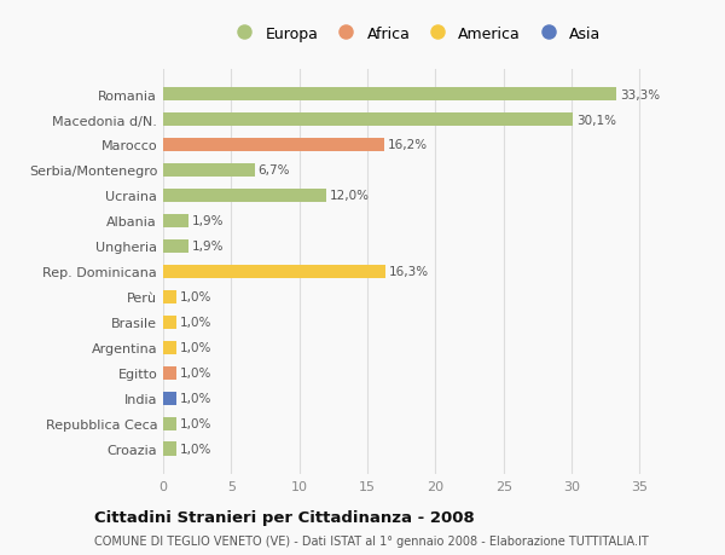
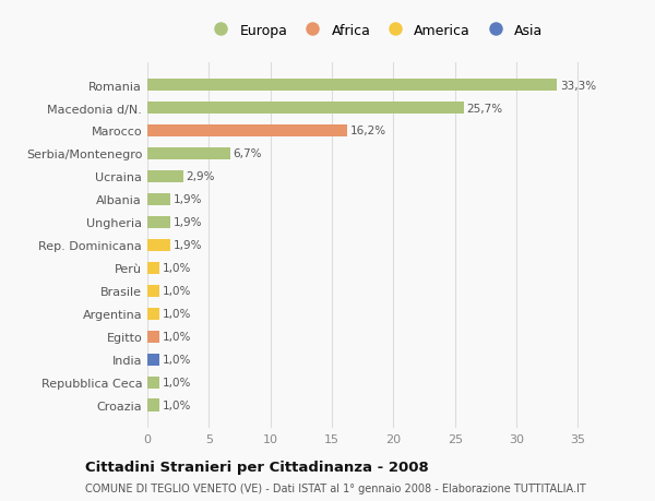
Macedonia d/N.: 30,1% -> 25,7%
Ucraina: 12,0% -> 2,9%
Rep. Dominicana: 16,3% -> 1,9%
